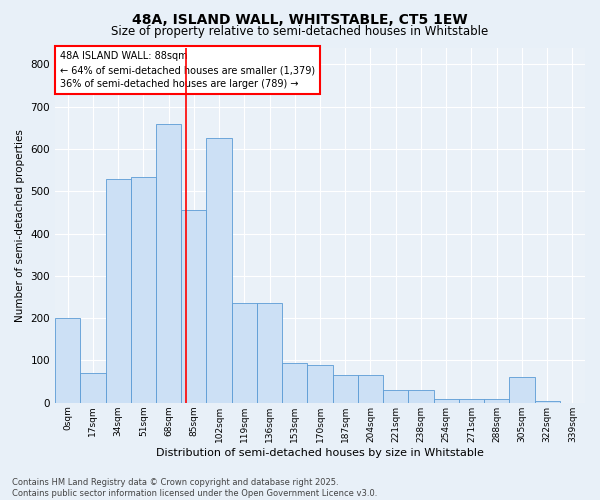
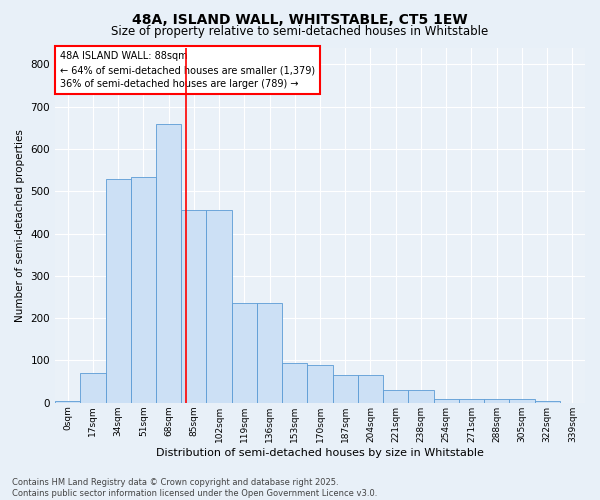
0sqm: 200 -> 5
102sqm: 625 -> 455
305sqm: 60 -> 10
